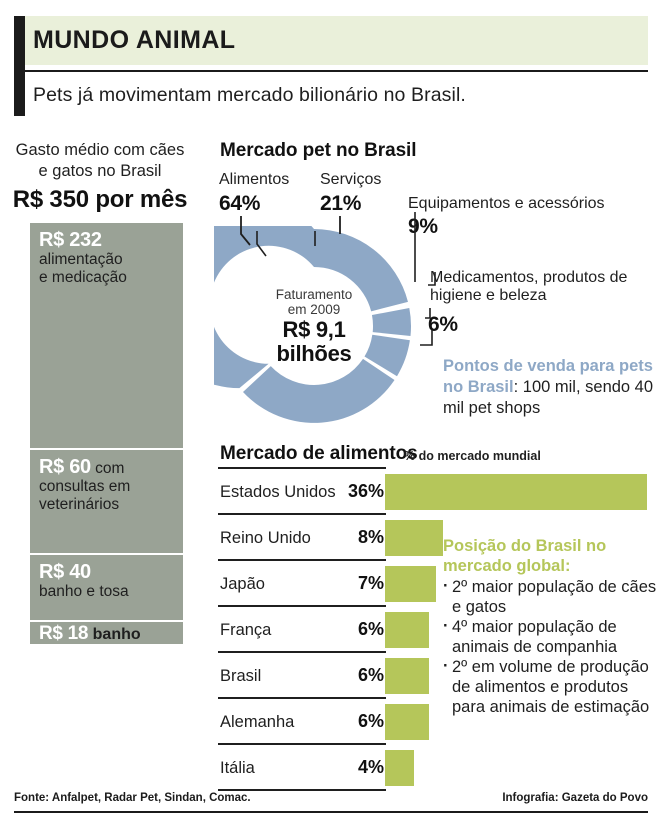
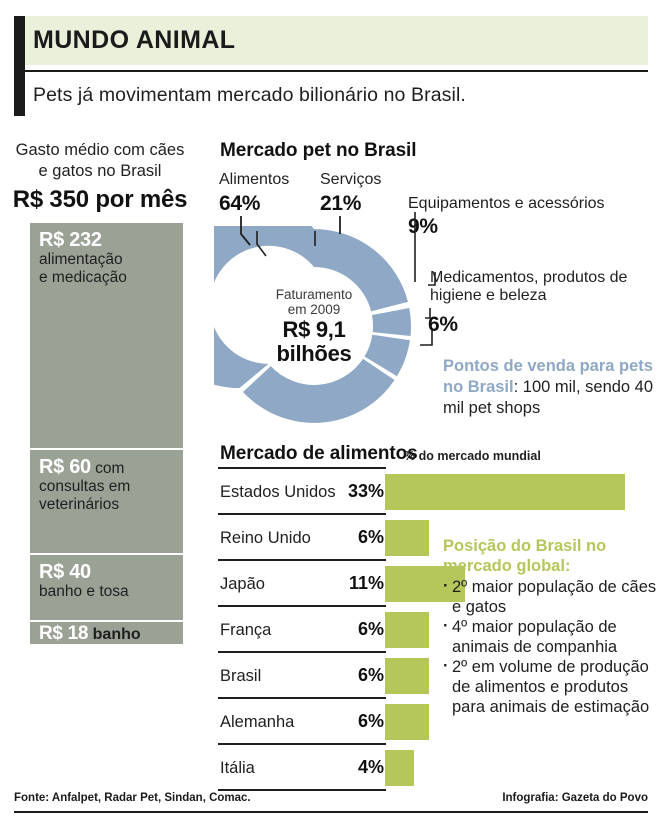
Mercado de alimentos/Estados Unidos: 36% -> 33%
Mercado de alimentos/Reino Unido: 8% -> 6%
Mercado de alimentos/Japão: 7% -> 11%
